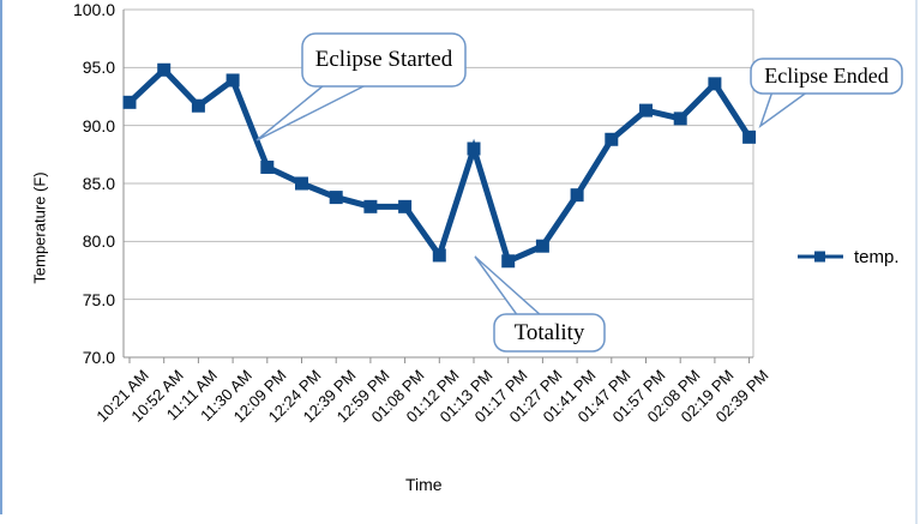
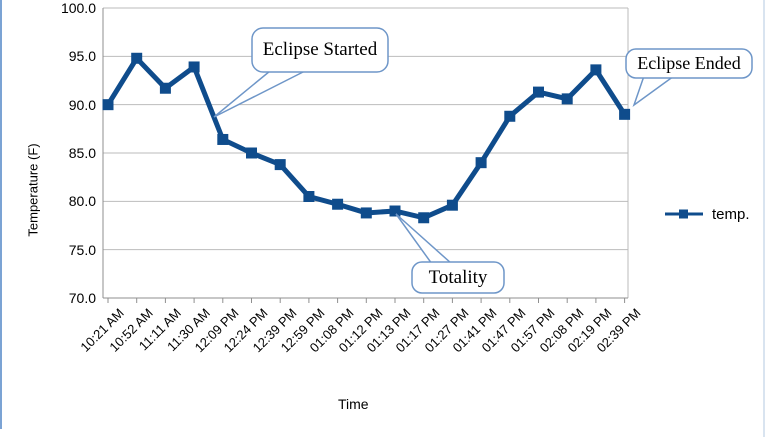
10:21 AM: 92 -> 90
12:59 PM: 83 -> 80
01:08 PM: 83 -> 80
01:13 PM: 88 -> 79
